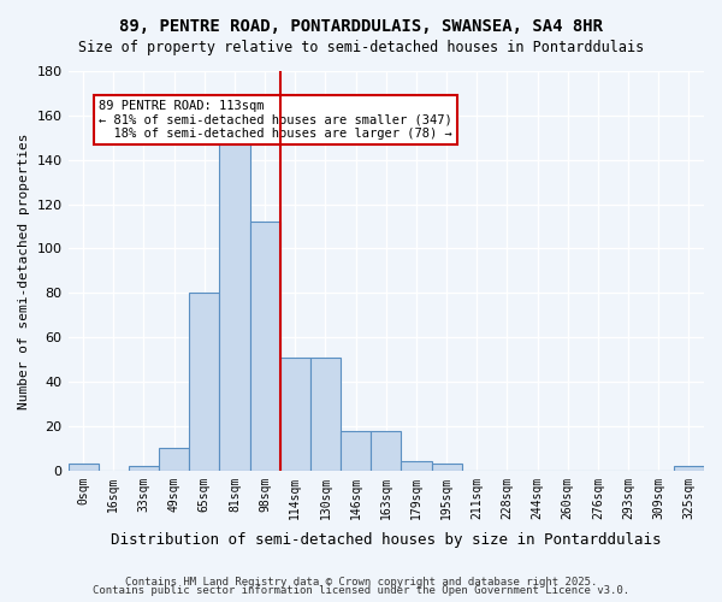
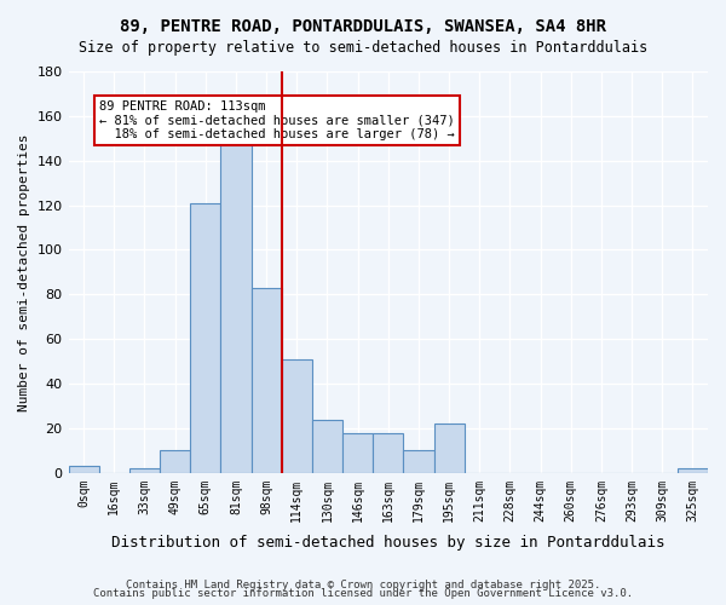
65sqm: 80 -> 121
98sqm: 112 -> 83
130sqm: 51 -> 24
179sqm: 4 -> 10
195sqm: 3 -> 22
